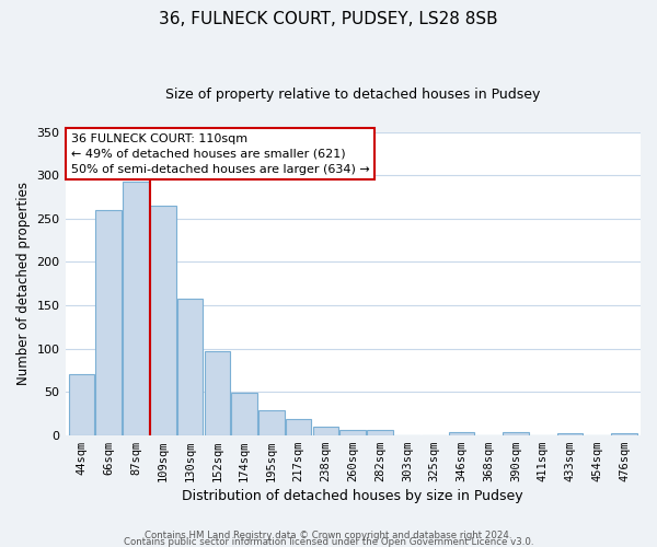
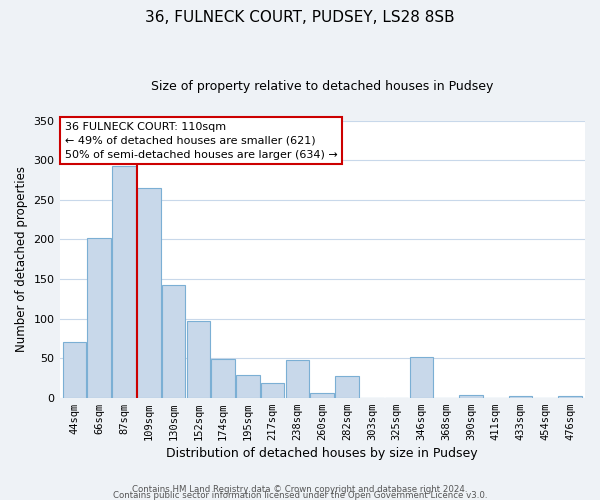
66sqm: 260 -> 202
130sqm: 157 -> 142
238sqm: 10 -> 48
282sqm: 6 -> 28
346sqm: 4 -> 52
